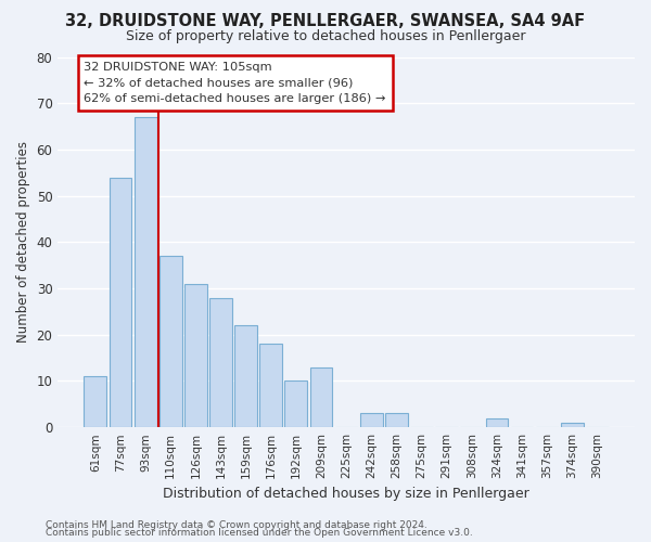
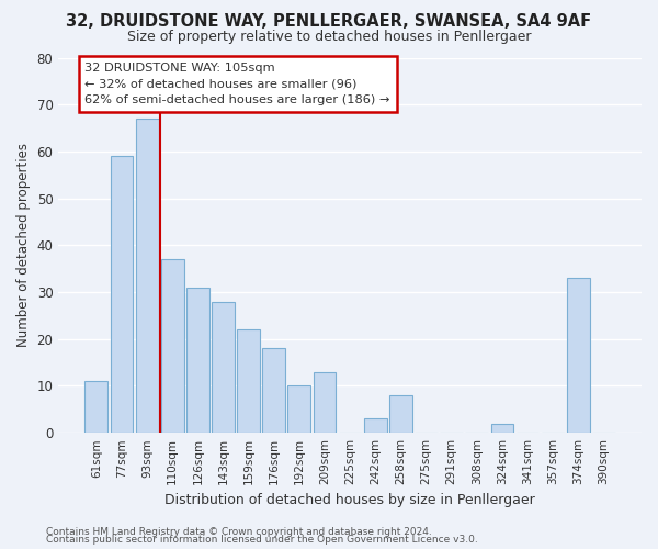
77sqm: 54 -> 59
258sqm: 3 -> 8
374sqm: 1 -> 33
